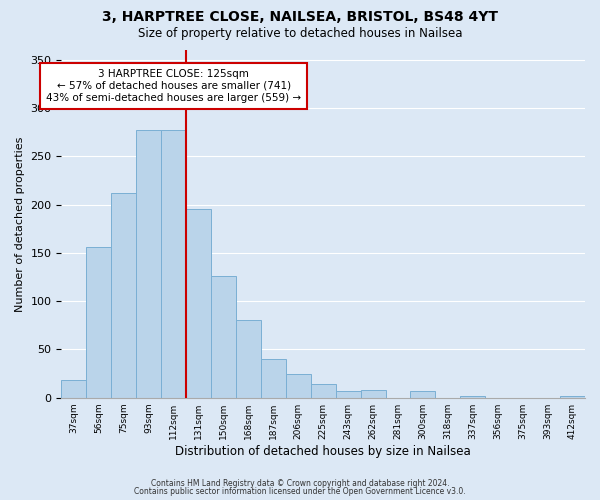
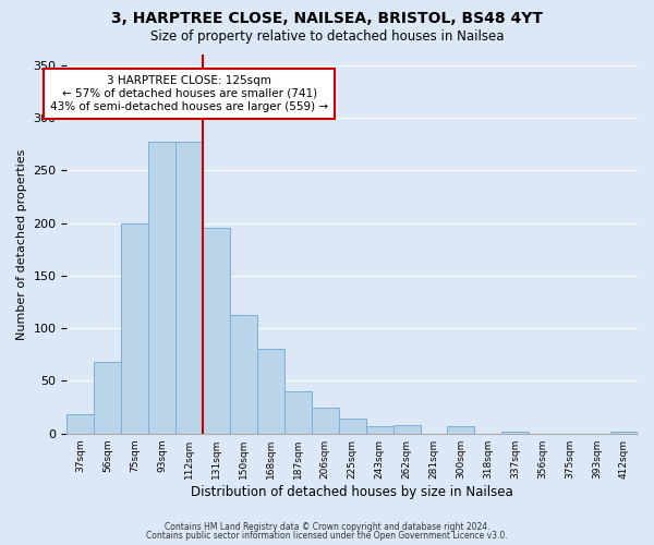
56sqm: 156 -> 68
75sqm: 212 -> 200
150sqm: 126 -> 113
